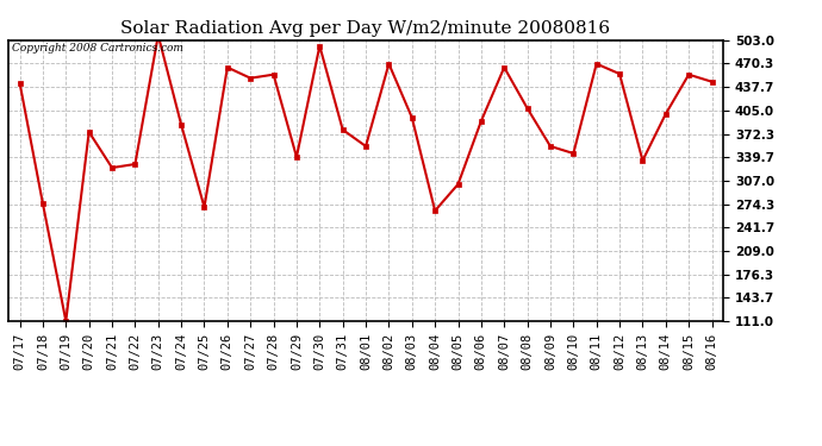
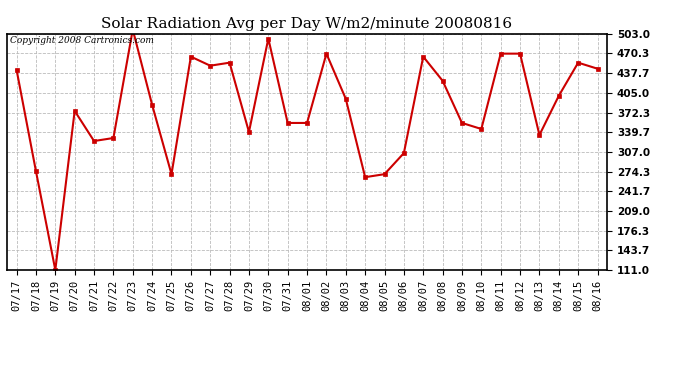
07/31: 378 -> 355
08/05: 302 -> 270
08/06: 390 -> 305
08/08: 408 -> 425
08/12: 456 -> 470
